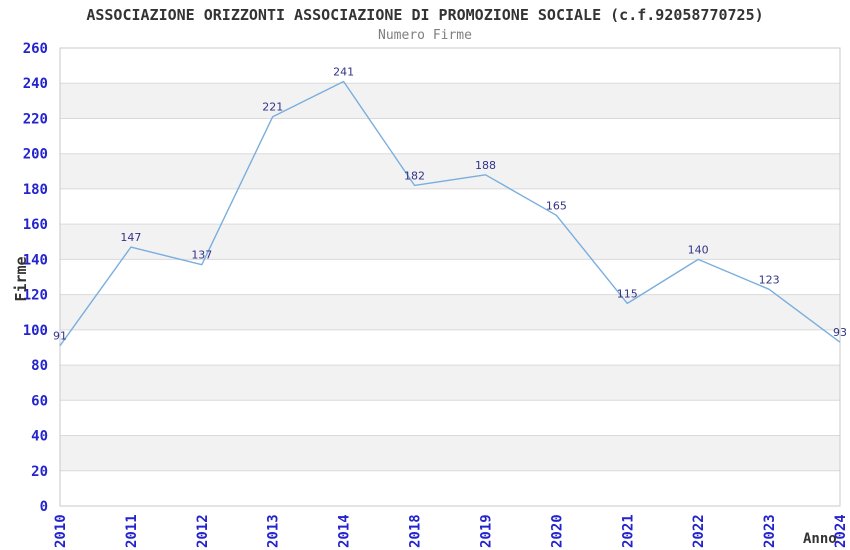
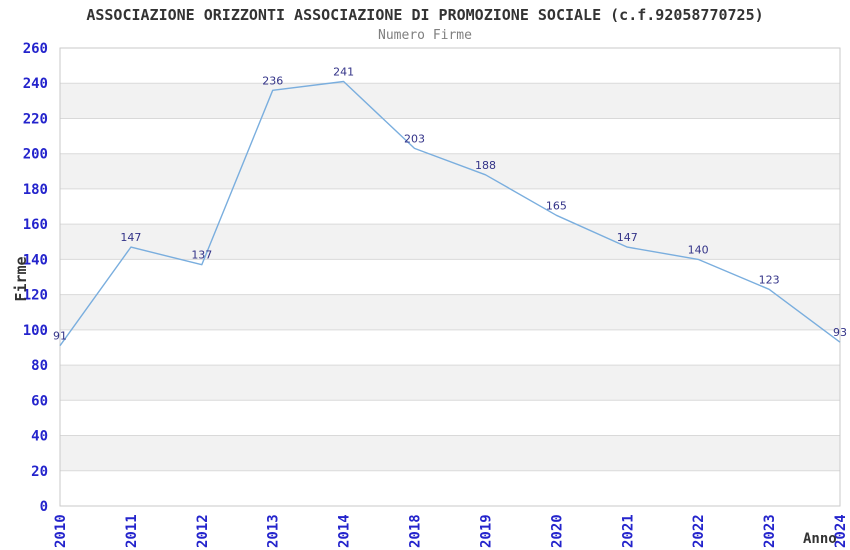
2013: 221 -> 236
2018: 182 -> 203
2021: 115 -> 147
